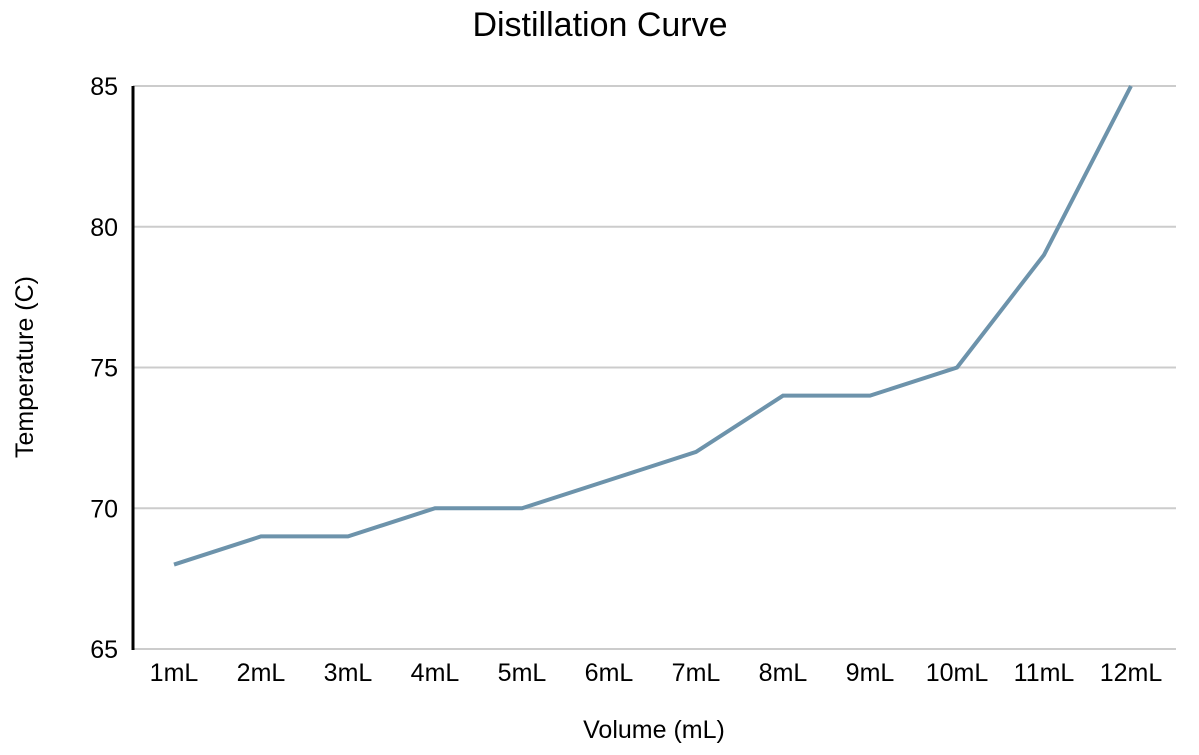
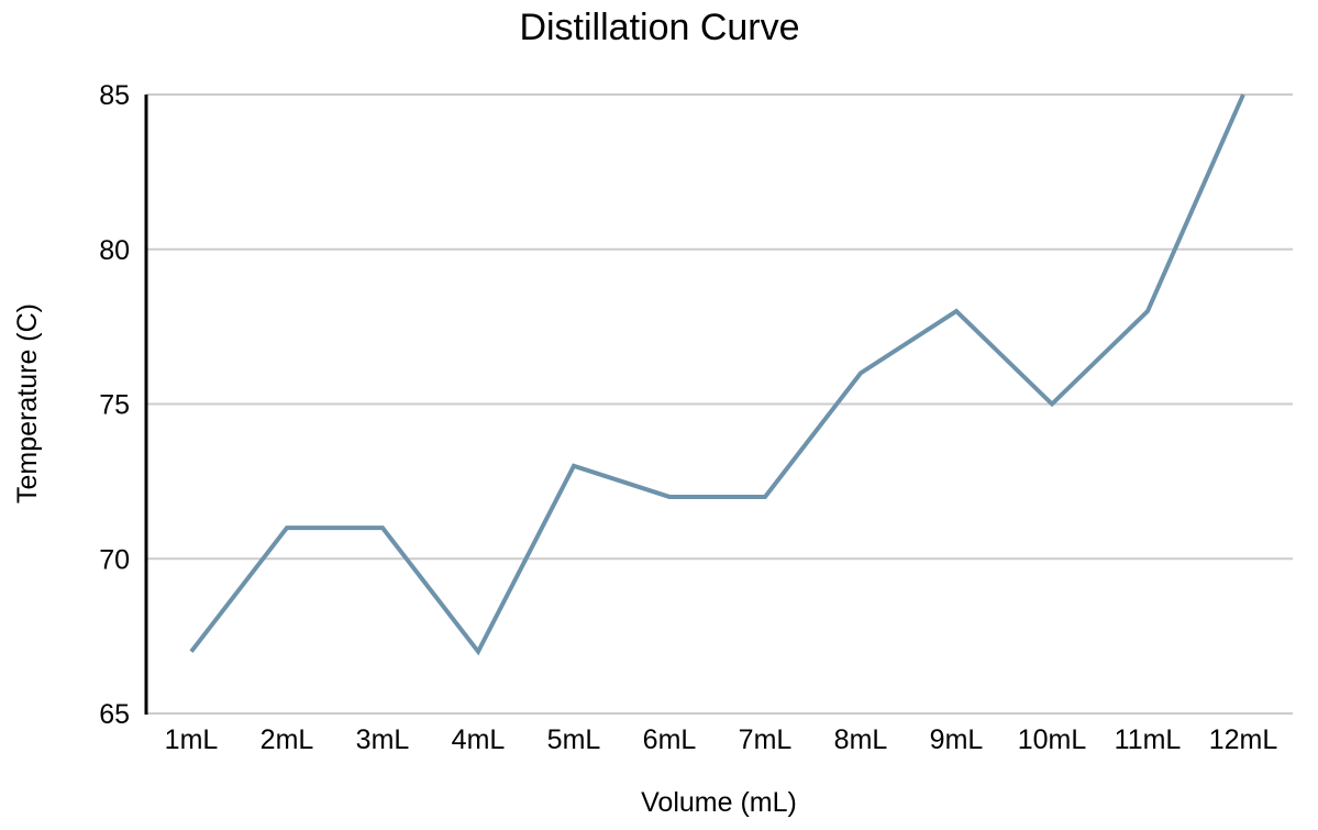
1mL: 68 -> 67
2mL: 69 -> 71
3mL: 69 -> 71
4mL: 70 -> 67
5mL: 70 -> 73
6mL: 71 -> 72
8mL: 74 -> 76
9mL: 74 -> 78
11mL: 79 -> 78
